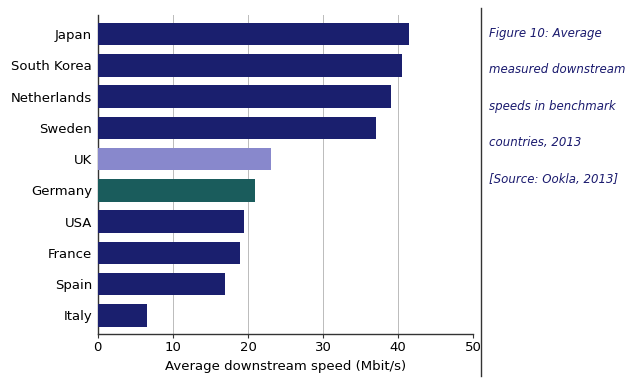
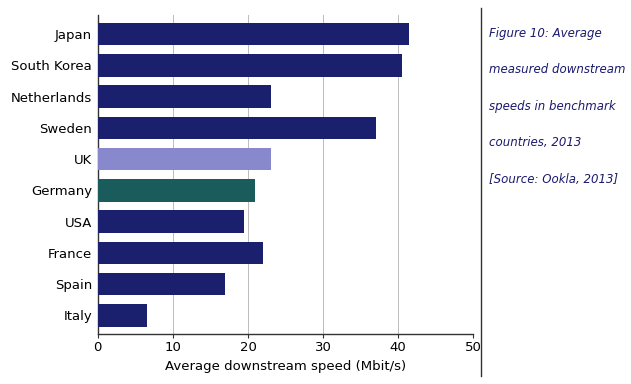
Netherlands: 39.0 -> 23.0
France: 19.0 -> 22.0
